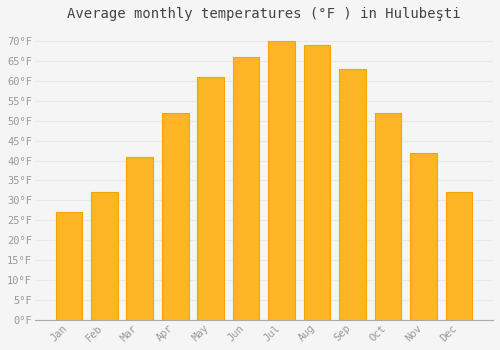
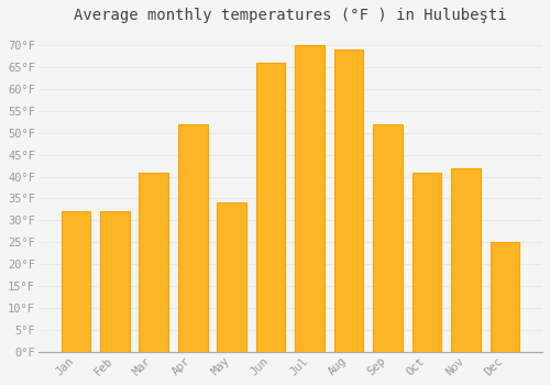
Jan: 27°F -> 32°F
May: 61°F -> 34°F
Sep: 63°F -> 52°F
Oct: 52°F -> 41°F
Dec: 32°F -> 25°F
